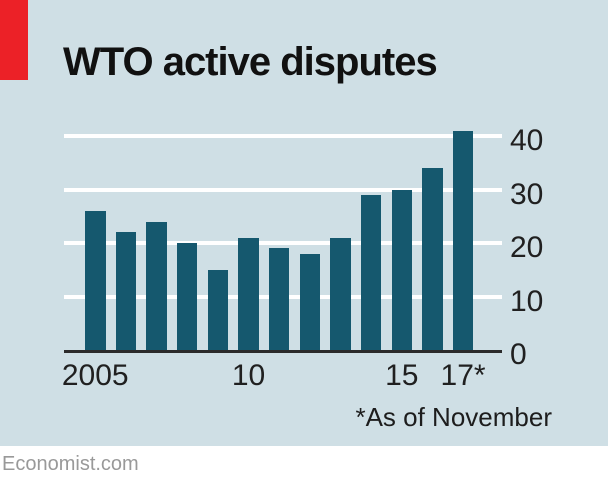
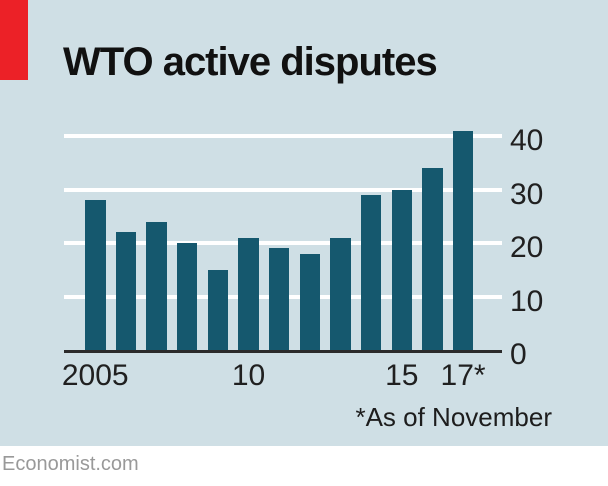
2005: 26 -> 28
